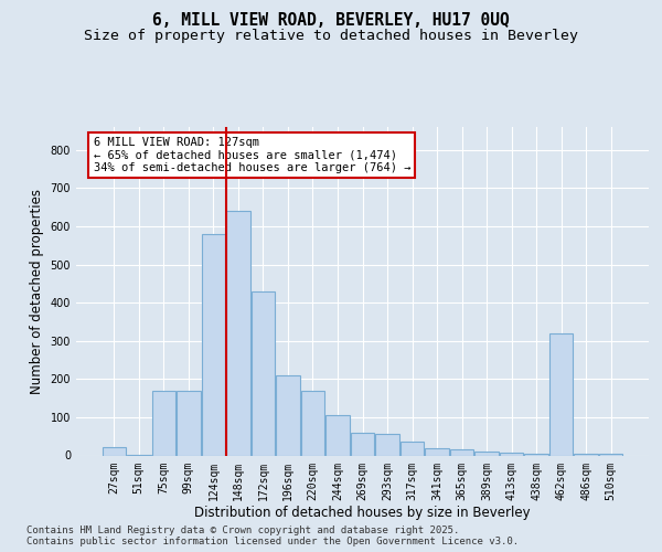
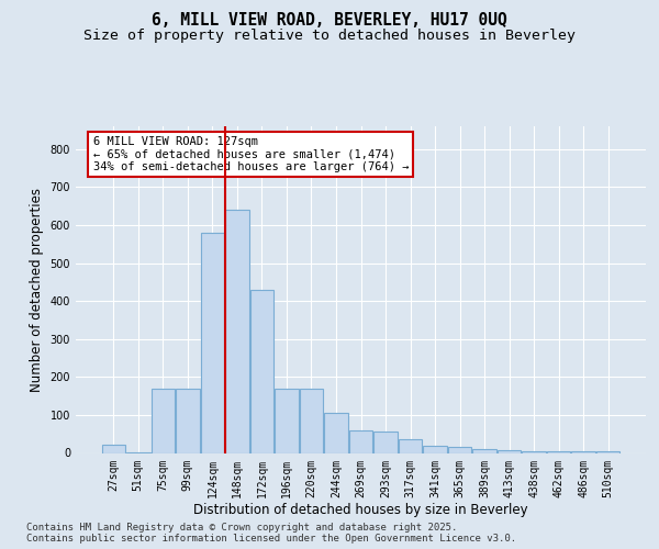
196sqm: 210 -> 170
462sqm: 320 -> 5
